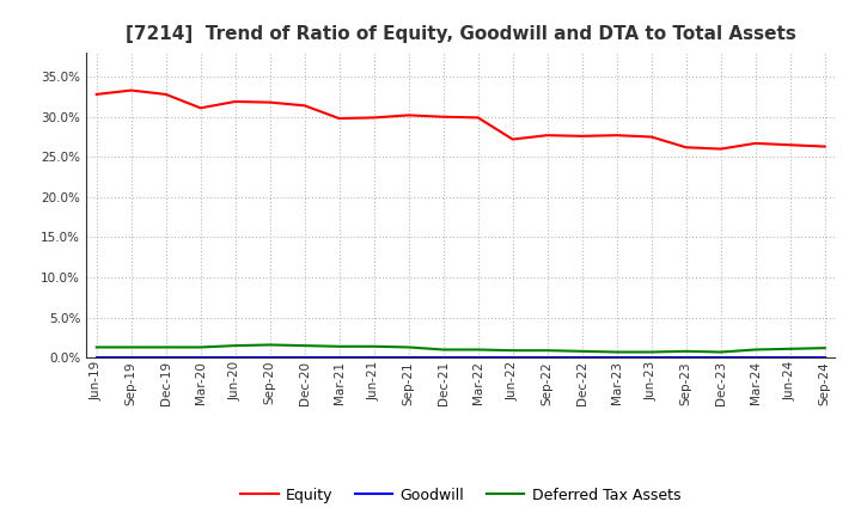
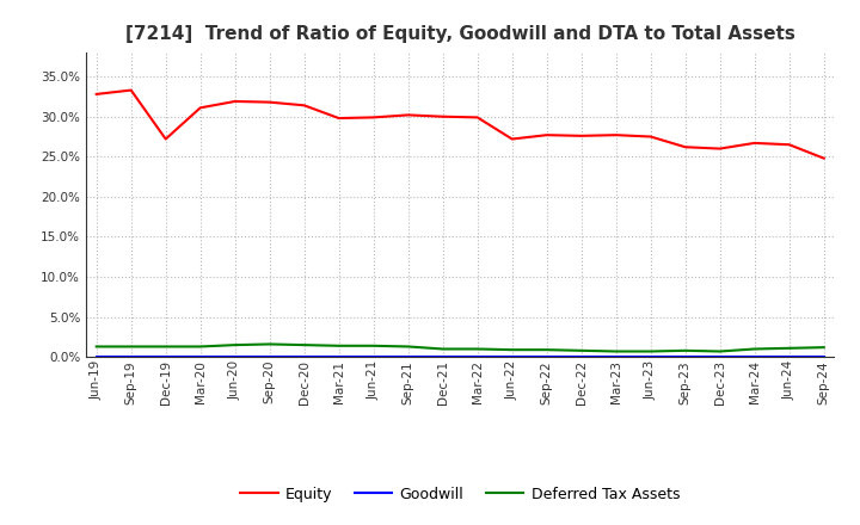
Equity/Dec-19: 32.8% -> 27.2%
Equity/Sep-24: 26.3% -> 24.8%
